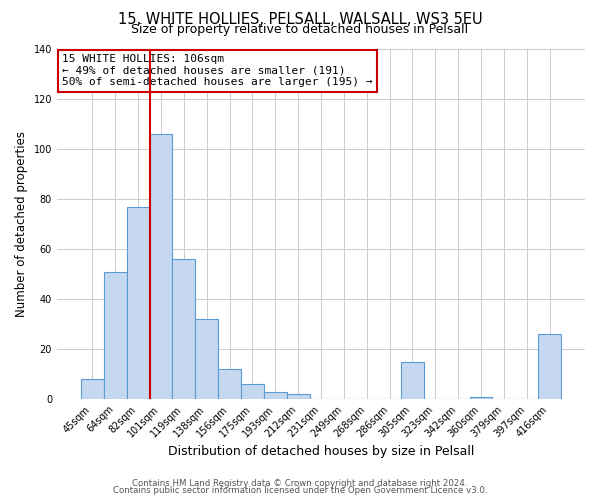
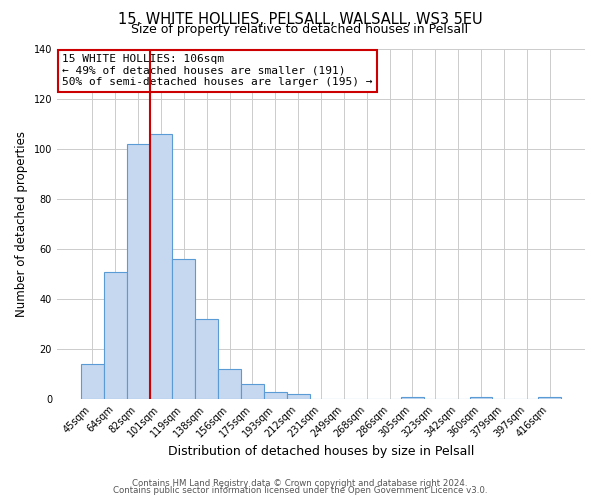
45sqm: 8 -> 14
82sqm: 77 -> 102
305sqm: 15 -> 1
416sqm: 26 -> 1
